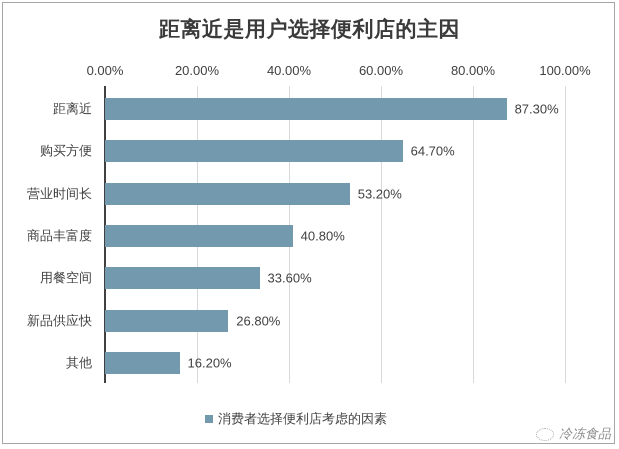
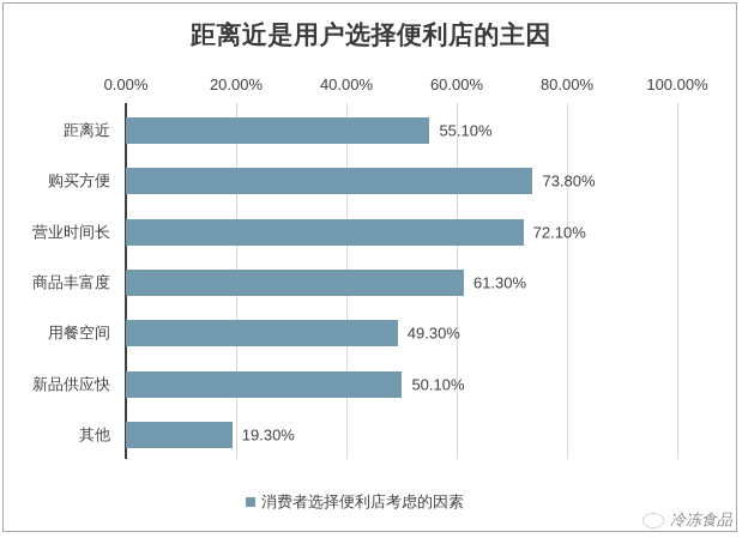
距离近: 87.30% -> 55.10%
购买方便: 64.70% -> 73.80%
营业时间长: 53.20% -> 72.10%
商品丰富度: 40.80% -> 61.30%
用餐空间: 33.60% -> 49.30%
新品供应快: 26.80% -> 50.10%
其他: 16.20% -> 19.30%
